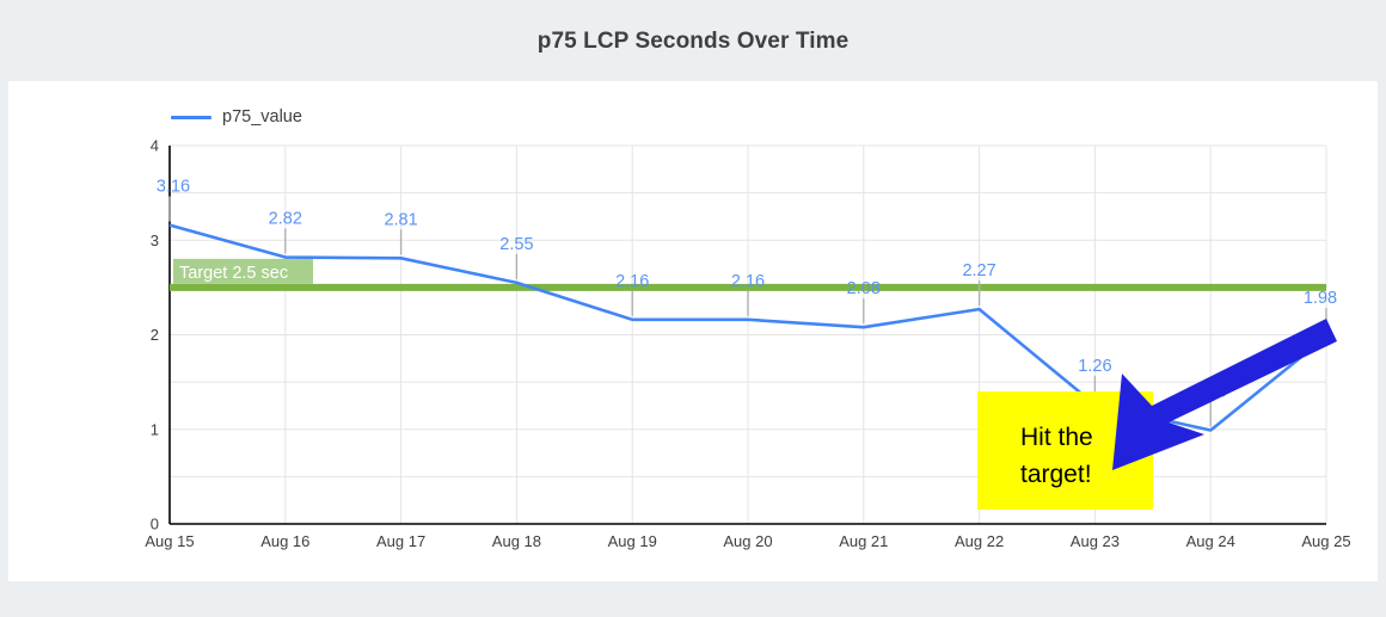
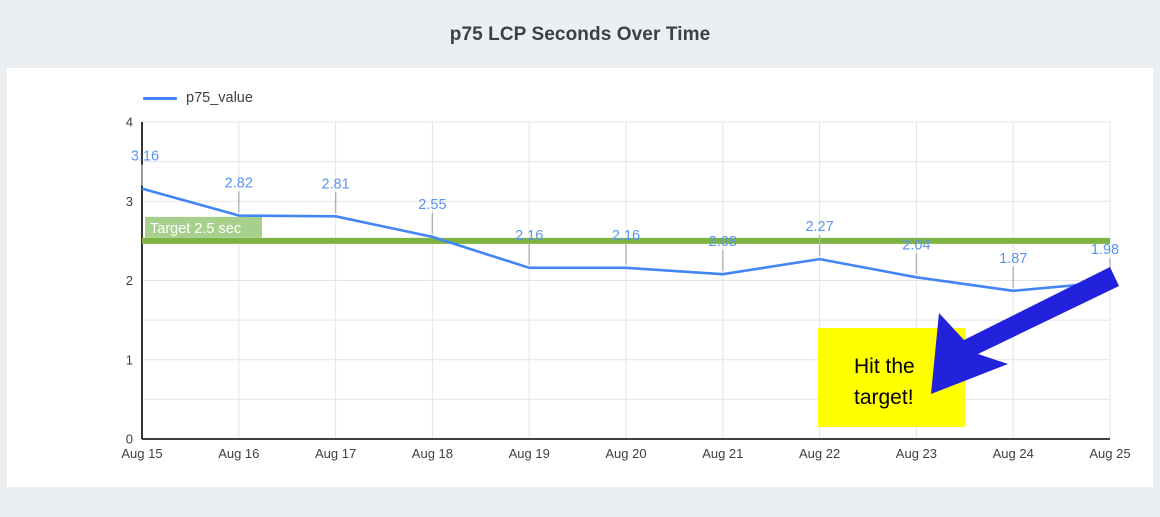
Aug 23: 1.26 -> 2.04
Aug 24: 0.99 -> 1.87
